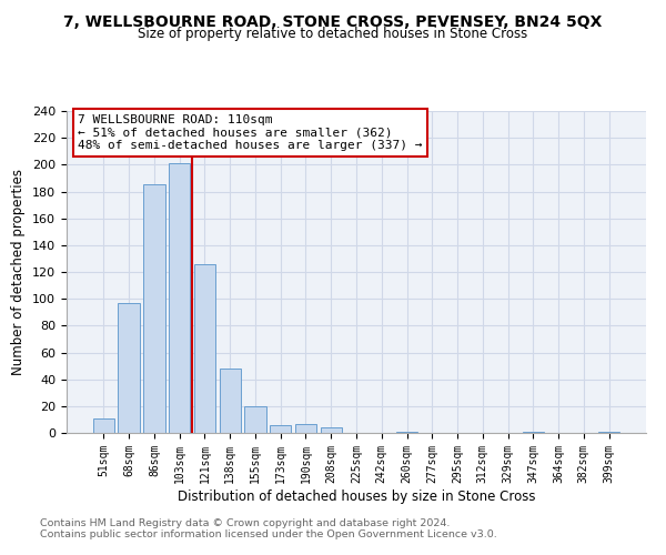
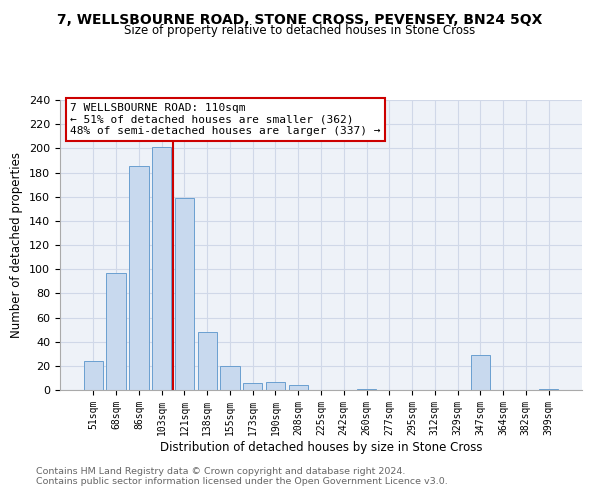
51sqm: 11 -> 24
121sqm: 126 -> 159
347sqm: 1 -> 29
